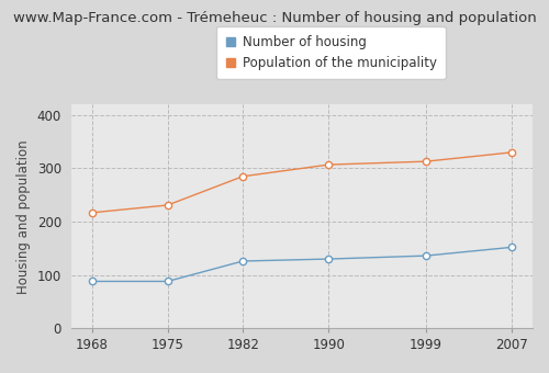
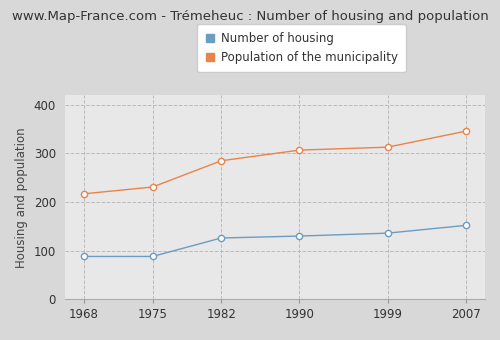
Population of the municipality/2007: 330 -> 346
